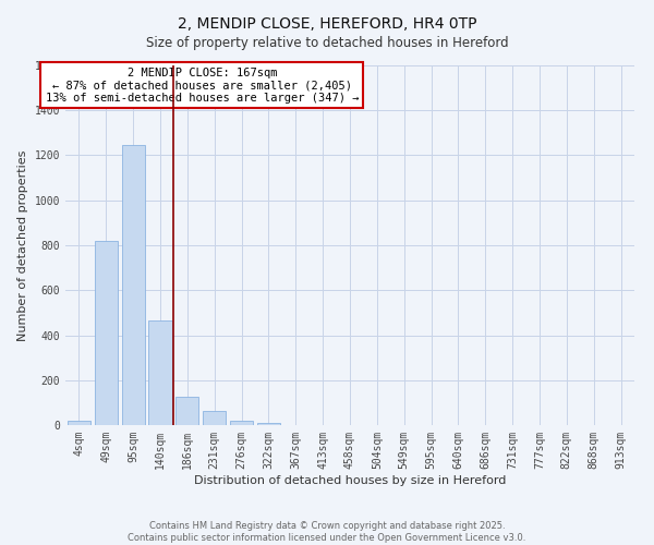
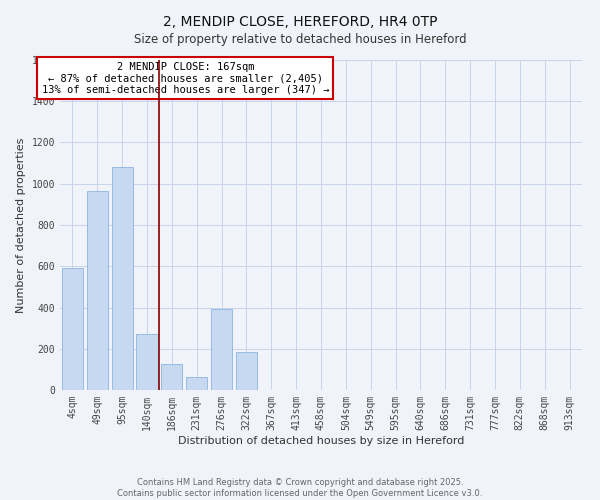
4sqm: 20 -> 590
49sqm: 820 -> 965
95sqm: 1245 -> 1080
140sqm: 465 -> 270
276sqm: 20 -> 395
322sqm: 10 -> 185
